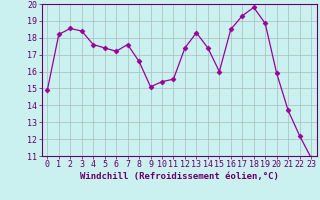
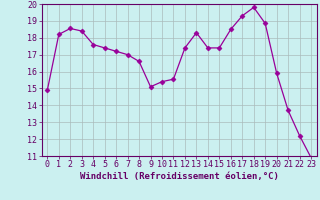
7: 17.6 -> 17.0
15: 16.0 -> 17.4
